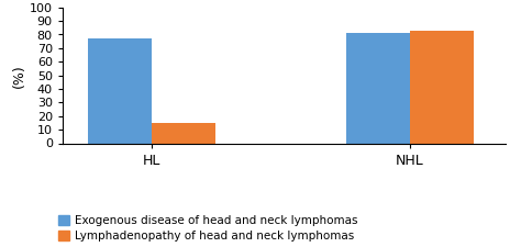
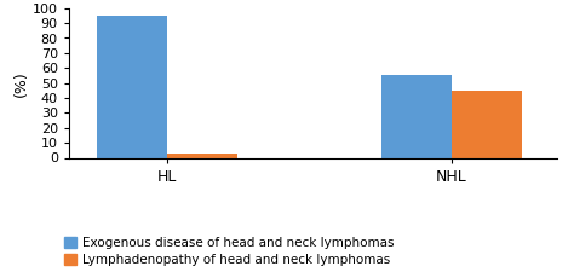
Exogenous disease of head and neck lymphomas/HL: 77 -> 95
Lymphadenopathy of head and neck lymphomas/HL: 15 -> 3
Exogenous disease of head and neck lymphomas/NHL: 81 -> 55
Lymphadenopathy of head and neck lymphomas/NHL: 83 -> 45
